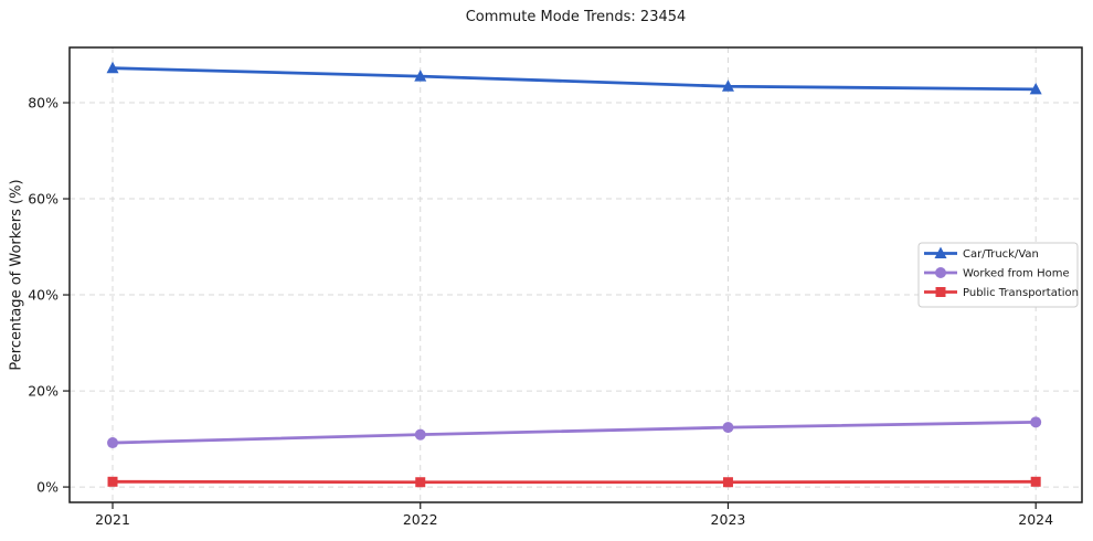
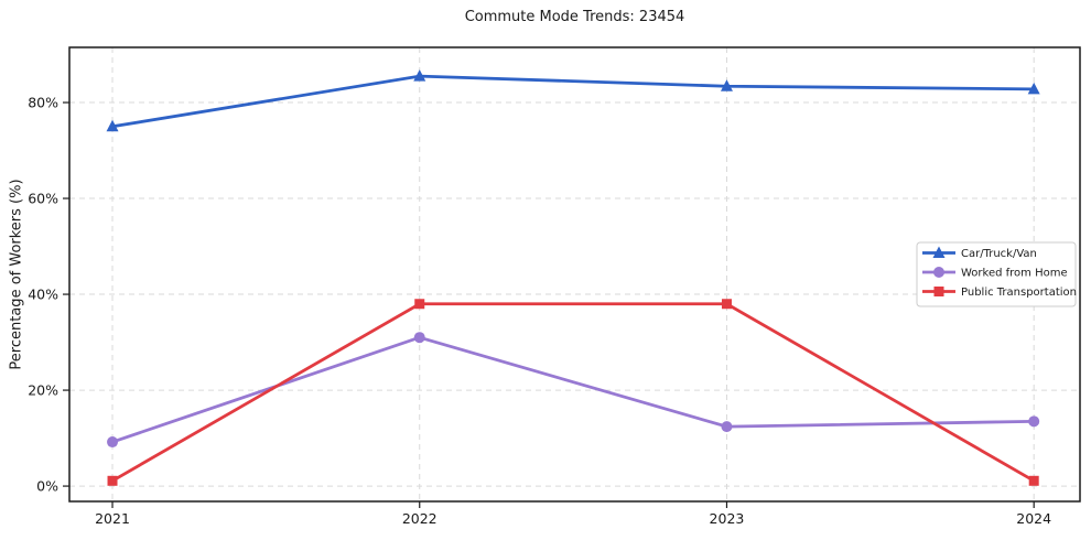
Car/Truck/Van/2021: 87% -> 75%
Worked from Home/2022: 11% -> 31%
Public Transportation/2022: 1% -> 38%
Public Transportation/2023: 1% -> 38%
